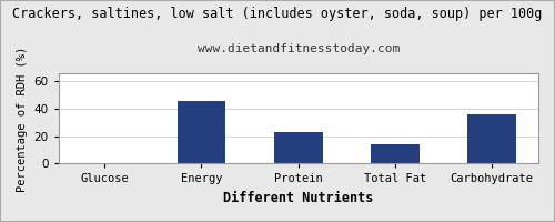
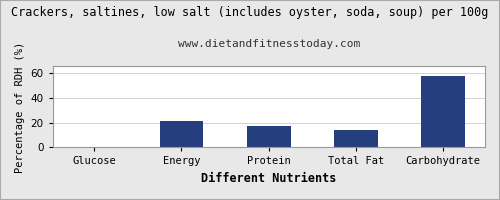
Energy: 45 -> 21
Protein: 23 -> 17
Carbohydrate: 36 -> 57
